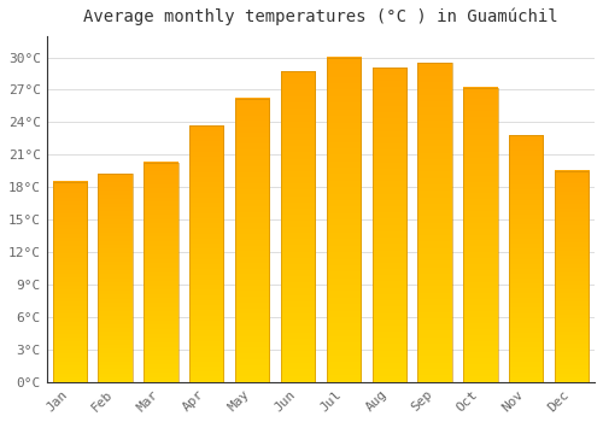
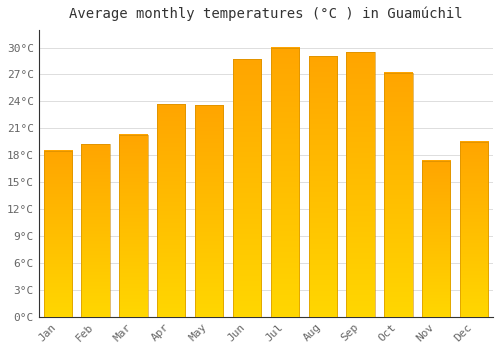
May: 26.2°C -> 23.6°C
Nov: 22.8°C -> 17.4°C
